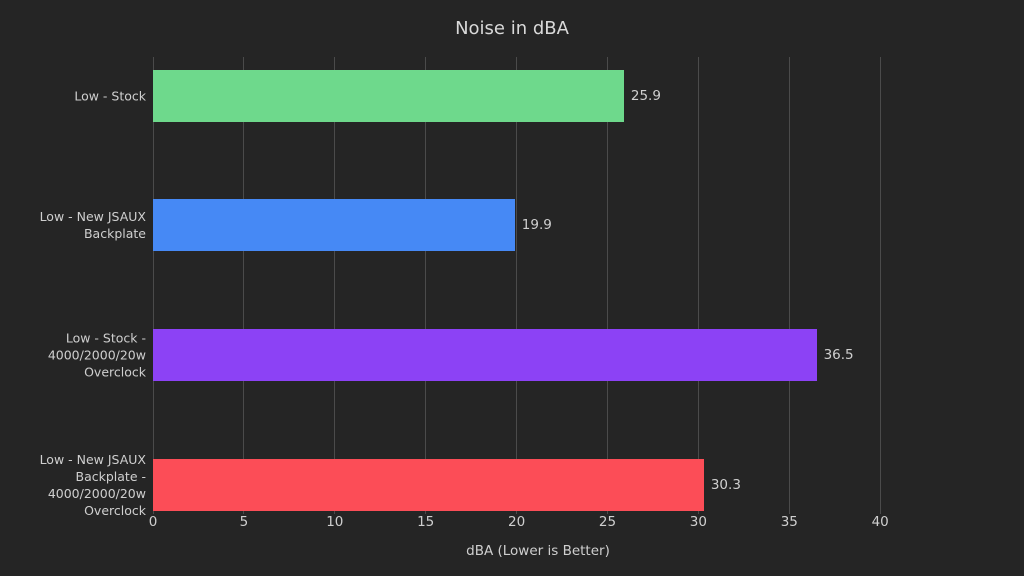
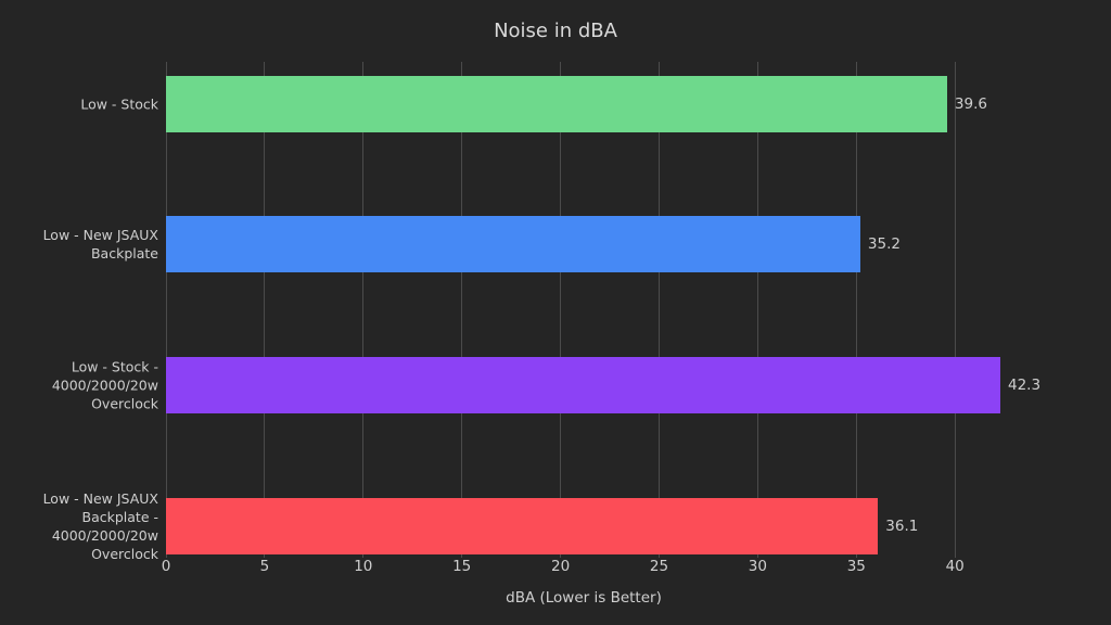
Low - Stock: 25.9 -> 39.6
Low - New JSAUX Backplate: 19.9 -> 35.2
Low - Stock - 4000/2000/20w Overclock: 36.5 -> 42.3
Low - New JSAUX Backplate - 4000/2000/20w Overclock: 30.3 -> 36.1
